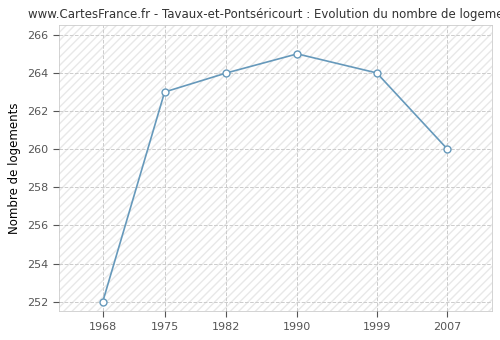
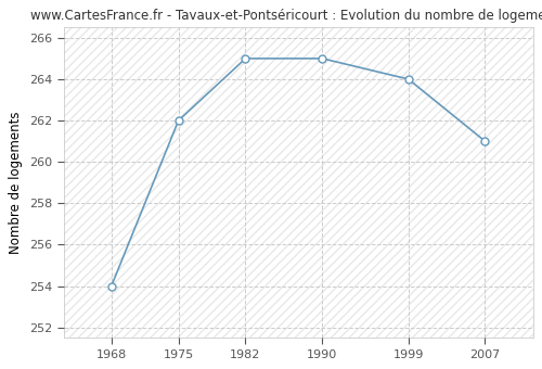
1968: 252 -> 254
1975: 263 -> 262
1982: 264 -> 265
2007: 260 -> 261
